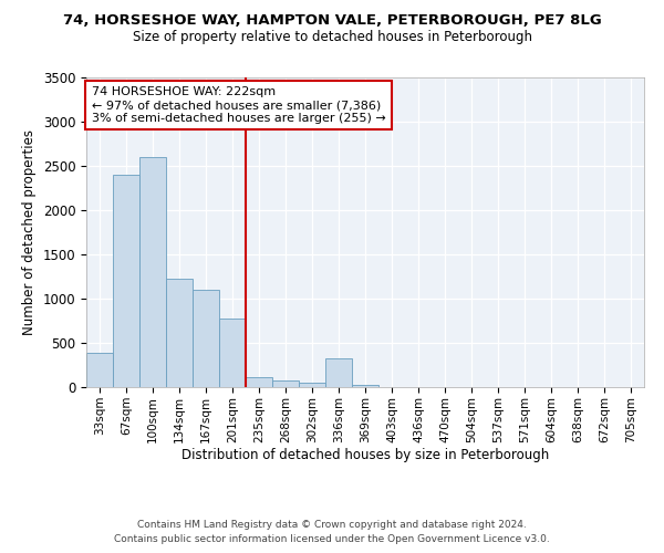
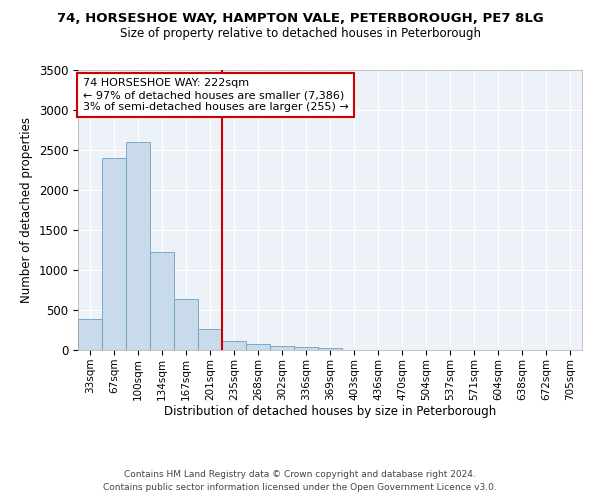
167sqm: 1100 -> 640
201sqm: 780 -> 260
336sqm: 320 -> 40
